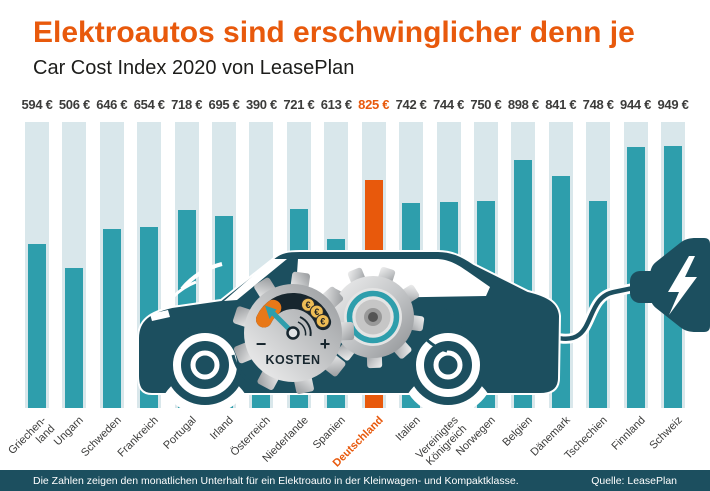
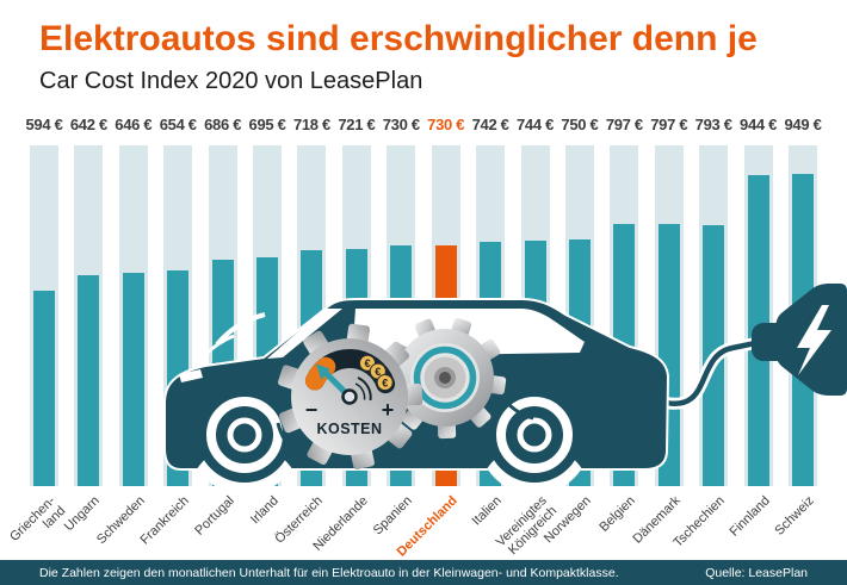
Ungarn: 506 -> 642
Portugal: 718 -> 686
Österreich: 390 -> 718
Spanien: 613 -> 730
Deutschland: 825 -> 730
Belgien: 898 -> 797
Dänemark: 841 -> 797
Tschechien: 748 -> 793
